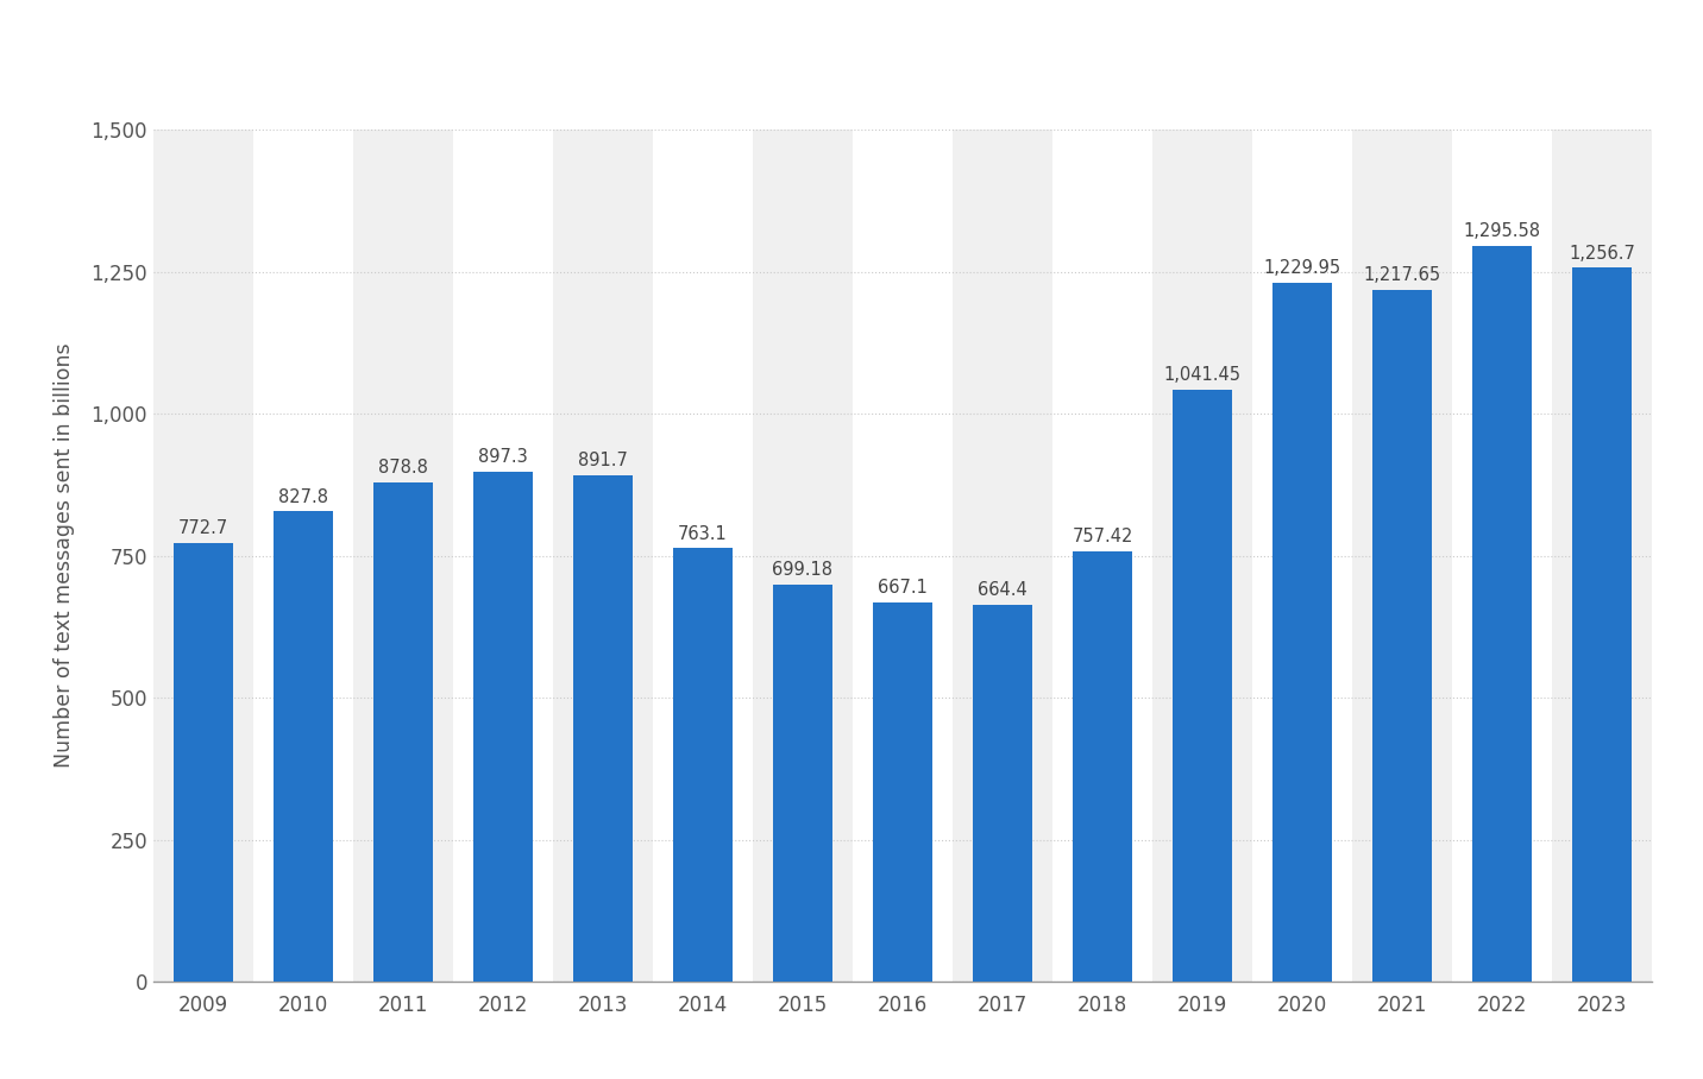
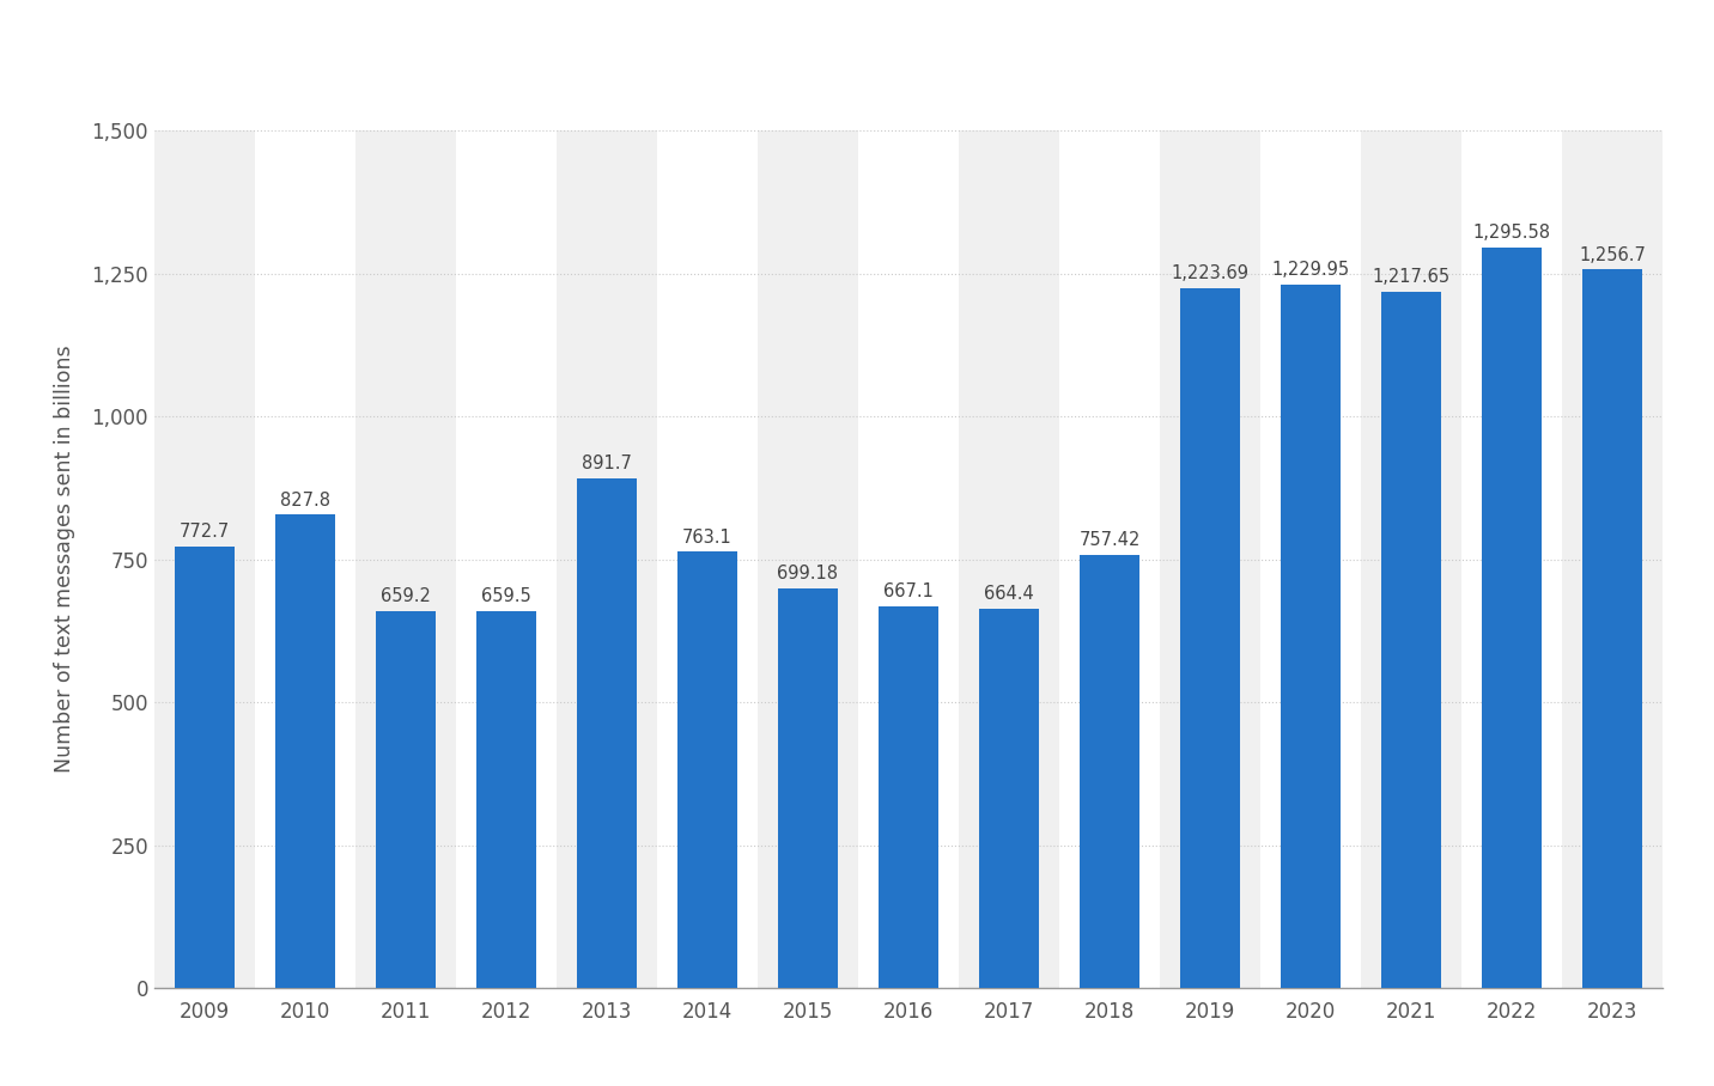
2011: 878.8 -> 659.2
2012: 897.3 -> 659.5
2019: 1,041.45 -> 1,223.69
